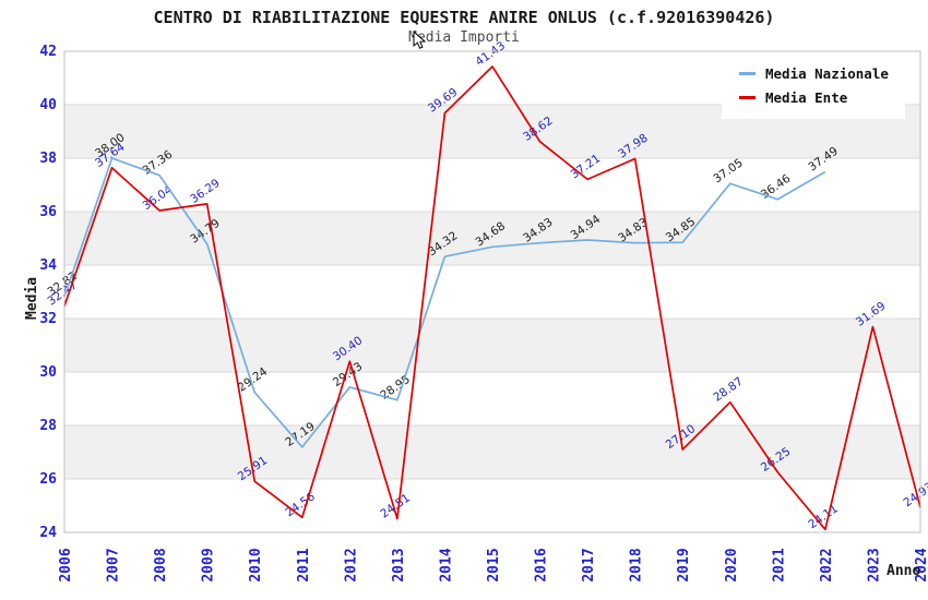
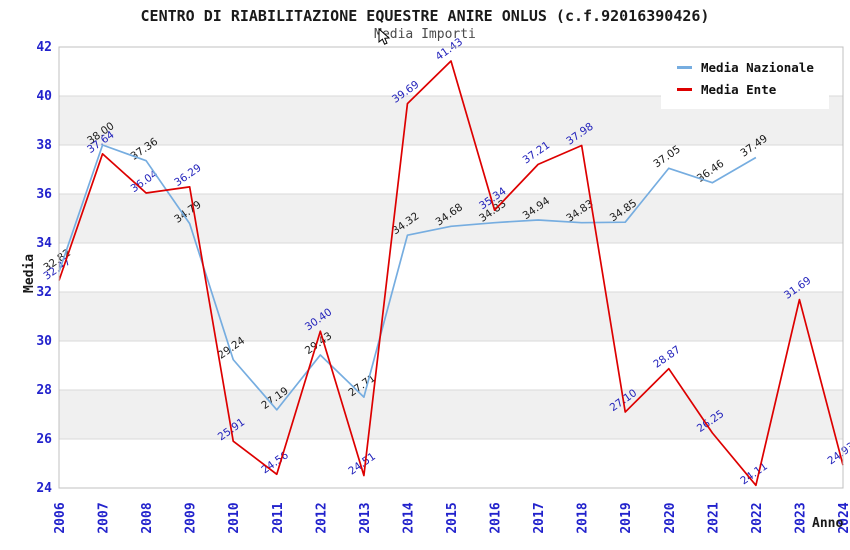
Media Nazionale/2013: 28.95 -> 27.71
Media Ente/2016: 38.62 -> 35.34
